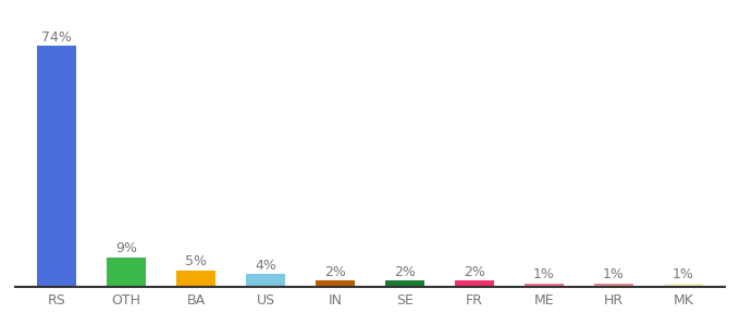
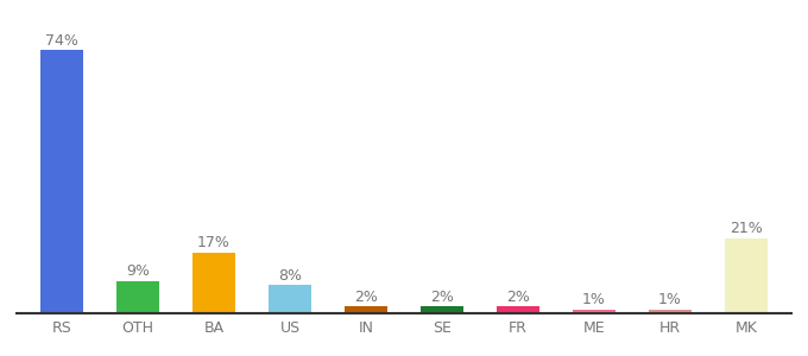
BA: 5% -> 17%
US: 4% -> 8%
MK: 1% -> 21%
